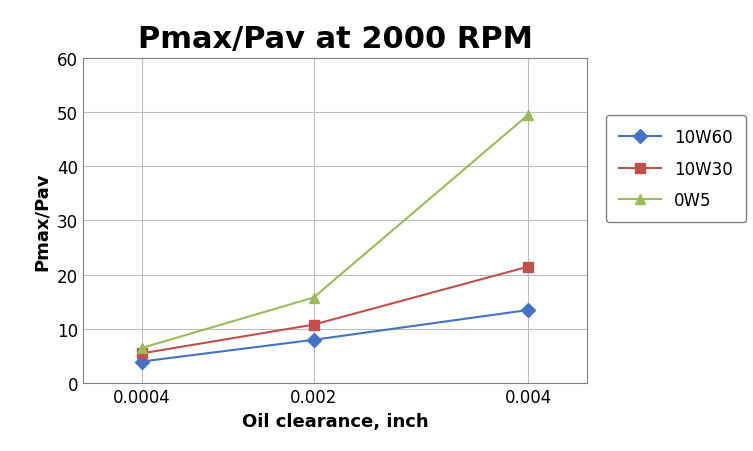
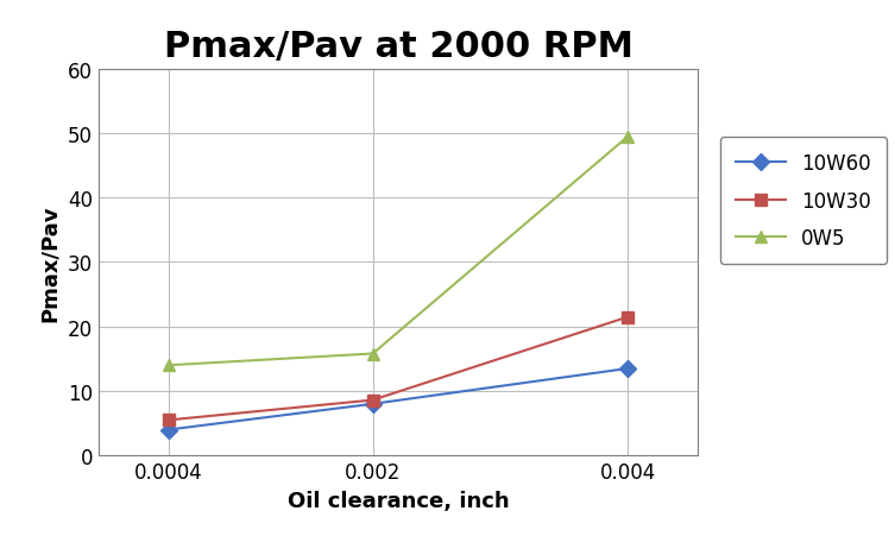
0W5/0.0004: 6.5 -> 14.0
10W30/0.002: 10.8 -> 8.6
